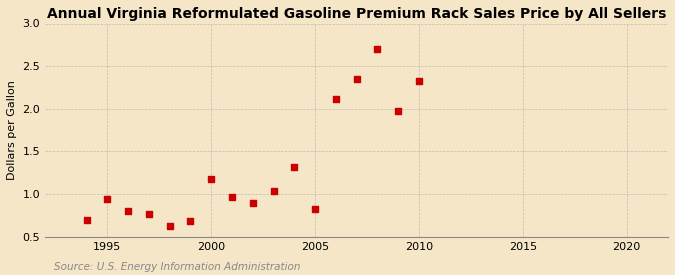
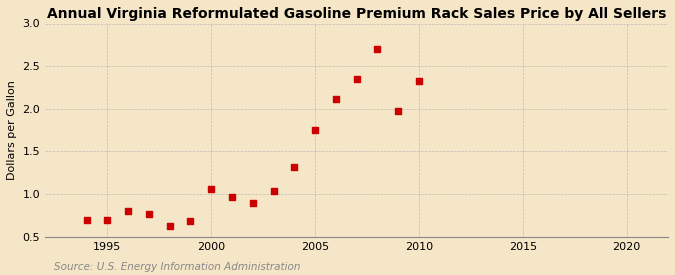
1995: 0.94 -> 0.70
2000: 1.18 -> 1.06
2005: 0.82 -> 1.75
